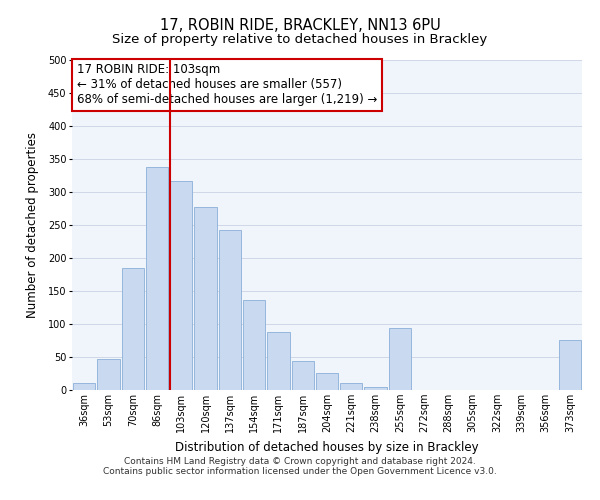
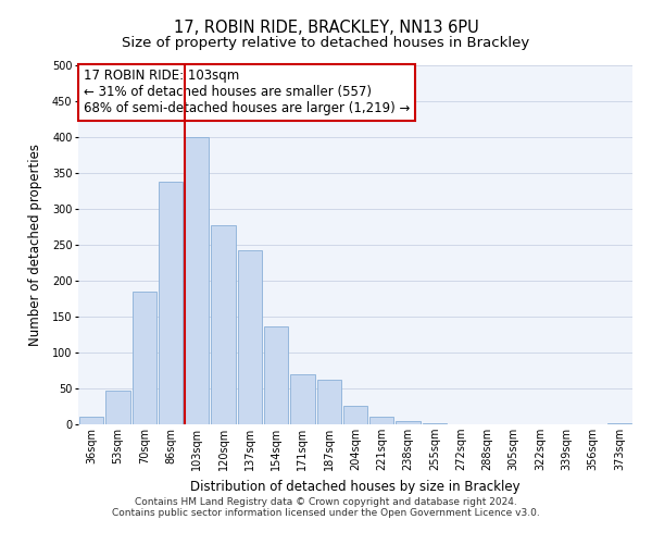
103sqm: 316 -> 400
171sqm: 88 -> 70
187sqm: 44 -> 62
255sqm: 94 -> 1
373sqm: 76 -> 2
